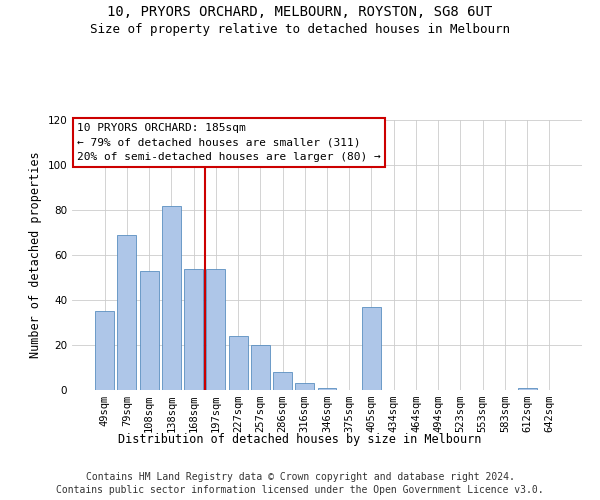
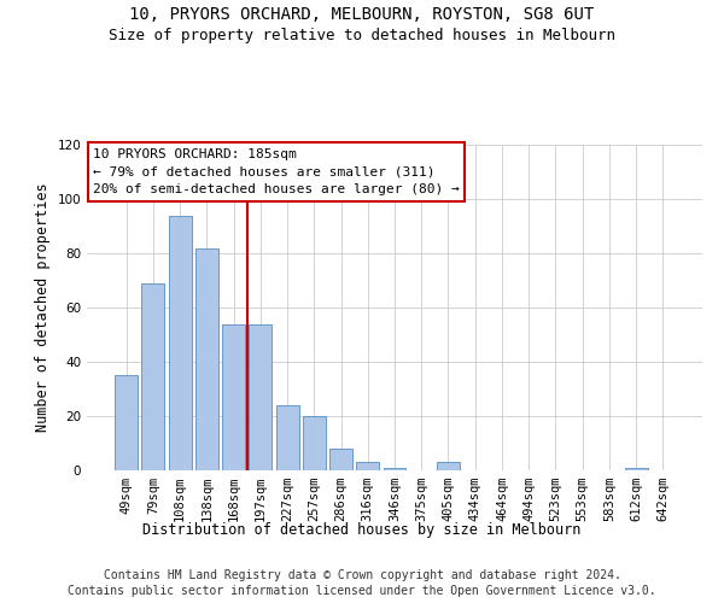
108sqm: 53 -> 94
405sqm: 37 -> 3
